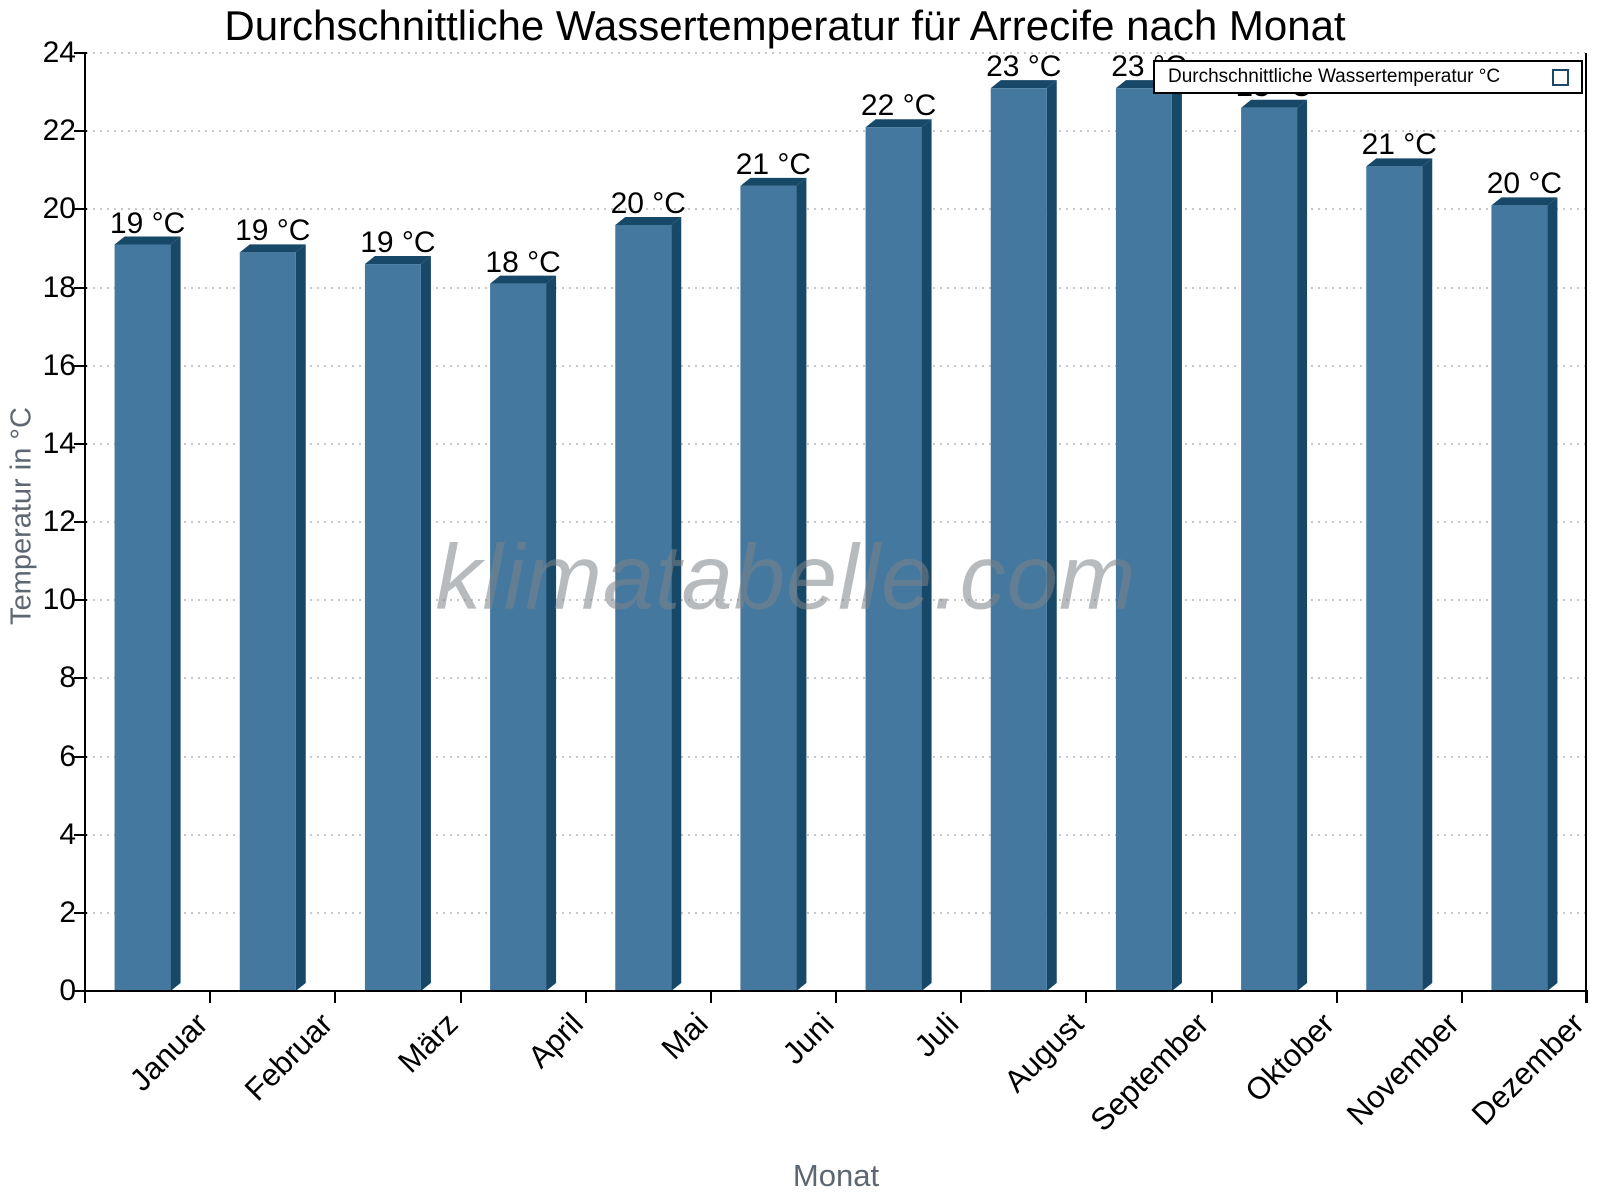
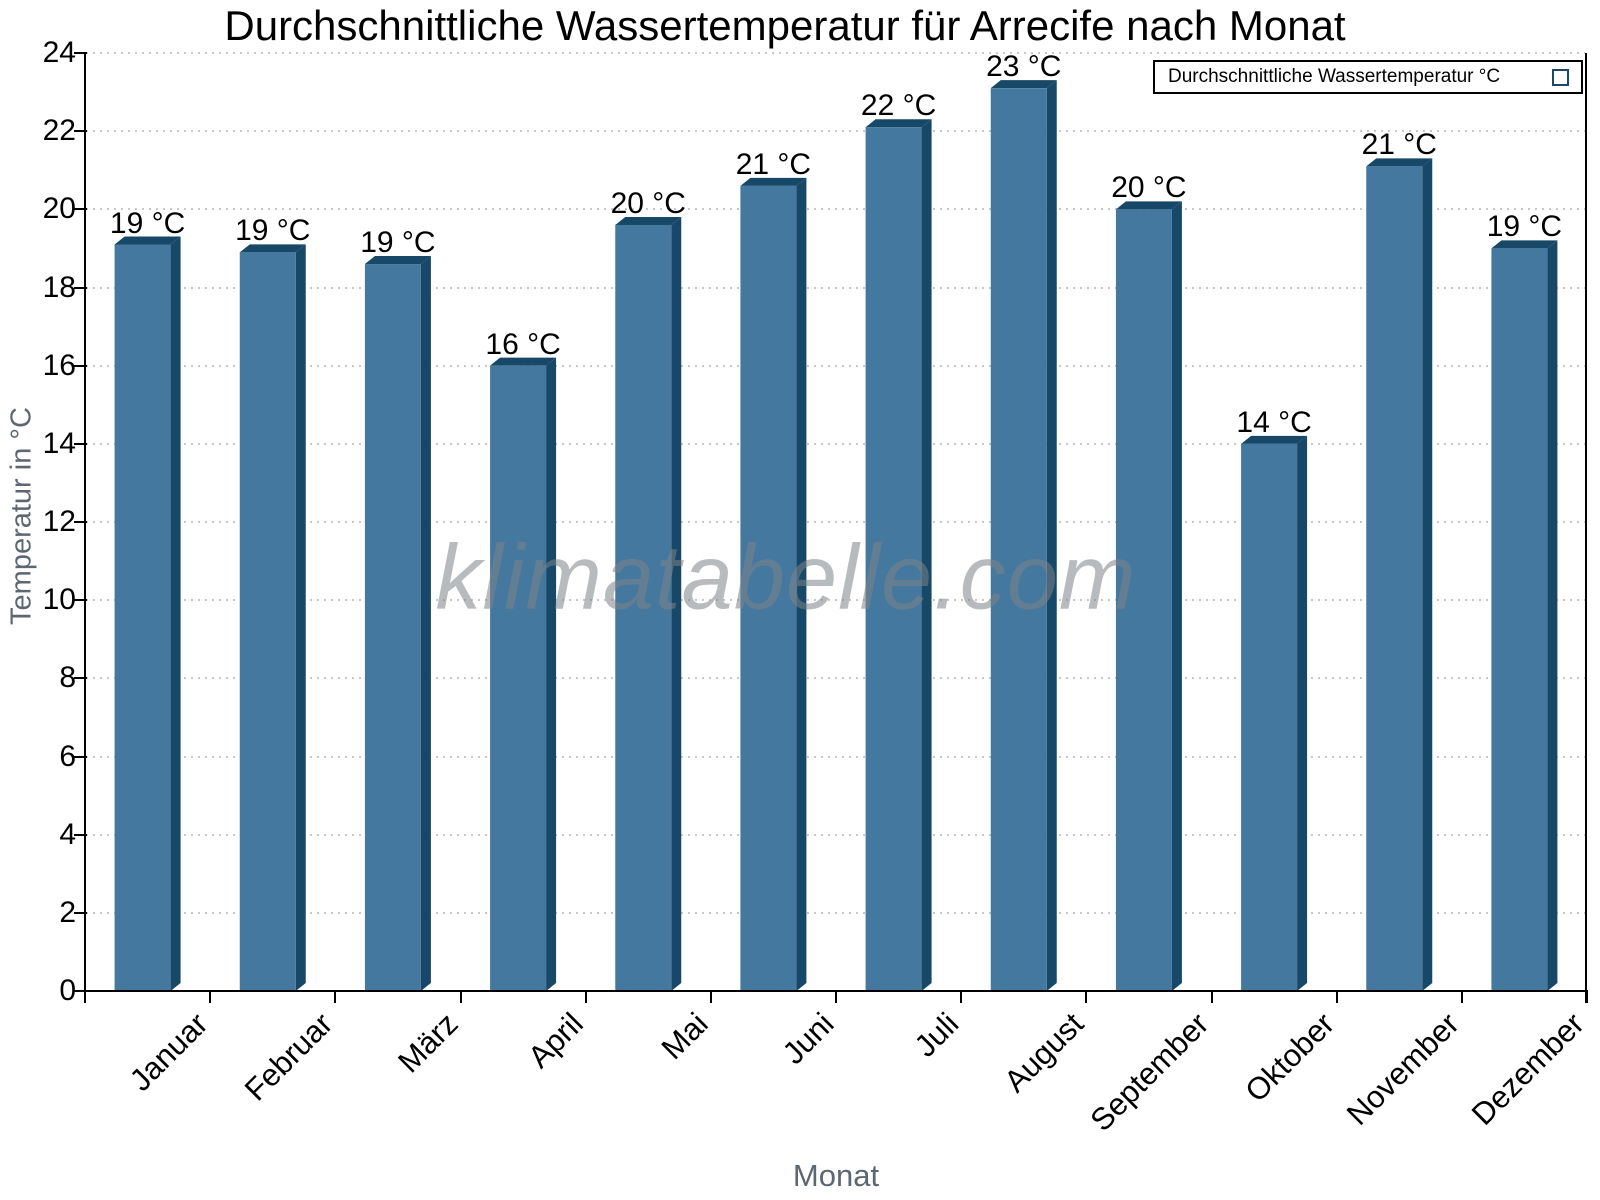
April: 18 -> 16
September: 23 -> 20
Oktober: 23 -> 14
Dezember: 20 -> 19
